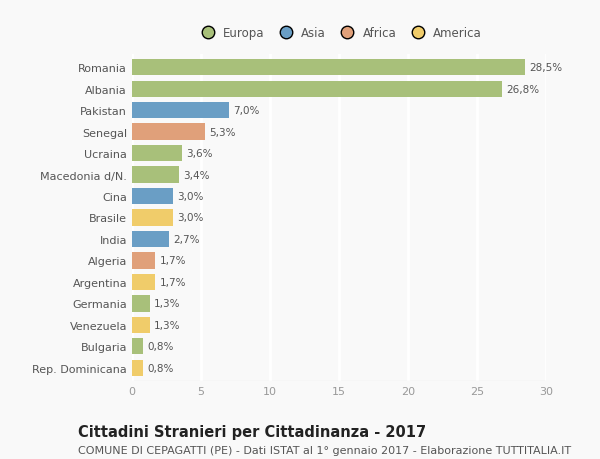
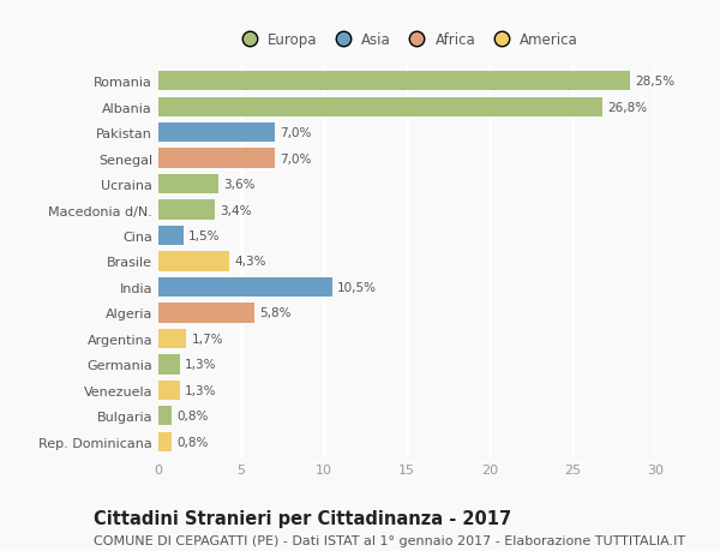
Senegal: 5,3% -> 7,0%
Cina: 3,0% -> 1,5%
Brasile: 3,0% -> 4,3%
India: 2,7% -> 10,5%
Algeria: 1,7% -> 5,8%
